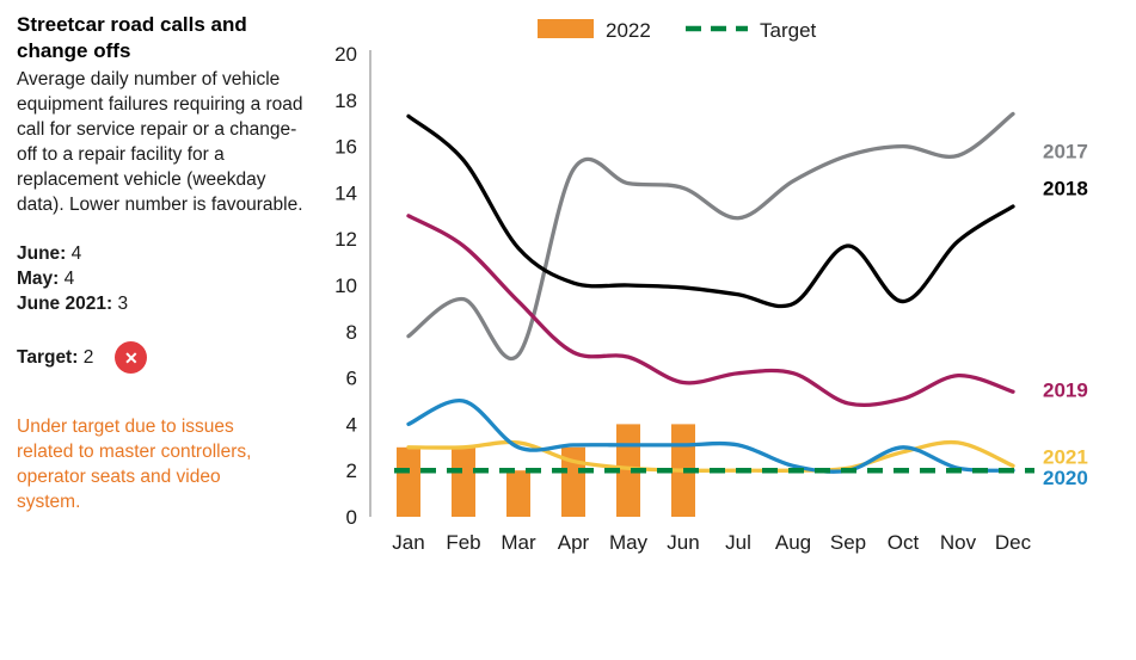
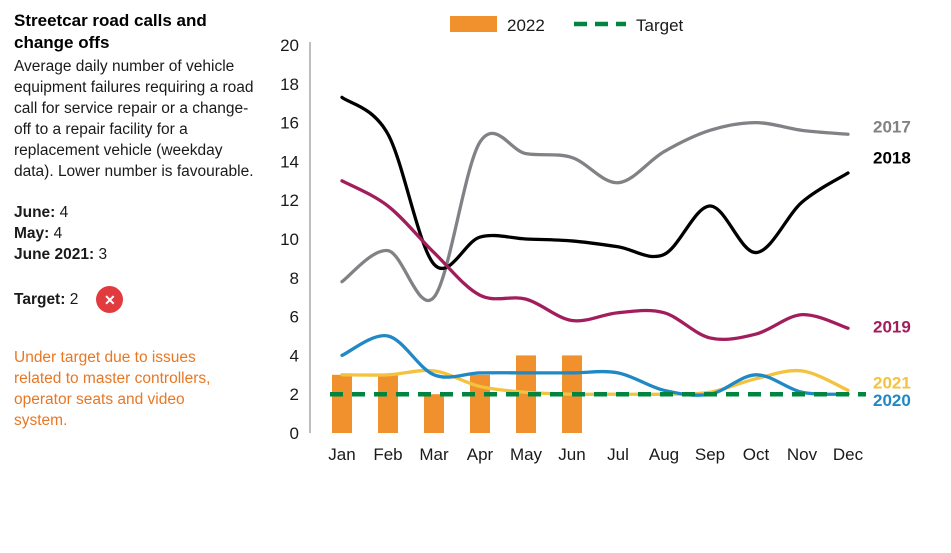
2018/Mar: 11.6 -> 8.7
2017/Dec: 17.4 -> 15.4
